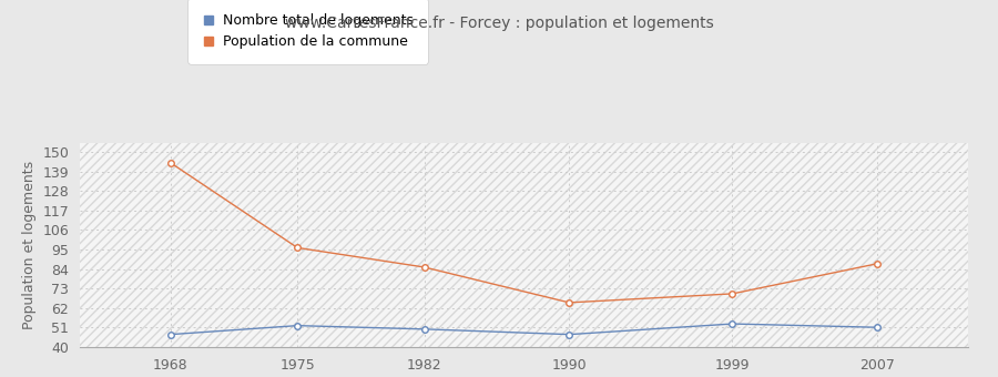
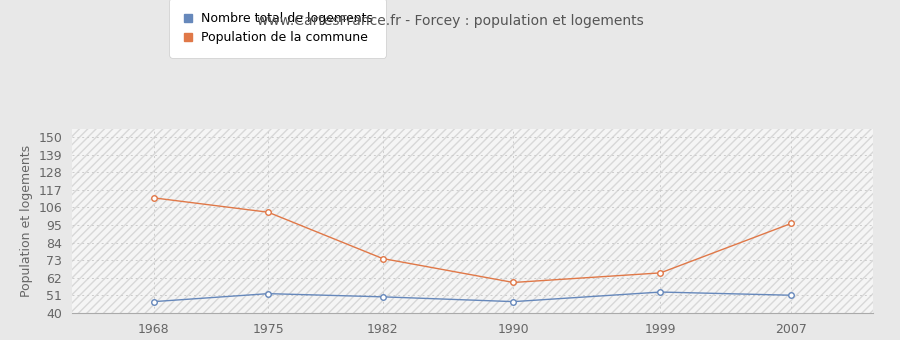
Population de la commune/1968: 144 -> 112
Population de la commune/1975: 96 -> 103
Population de la commune/1982: 85 -> 74
Population de la commune/1990: 65 -> 59
Population de la commune/1999: 70 -> 65
Population de la commune/2007: 87 -> 96
